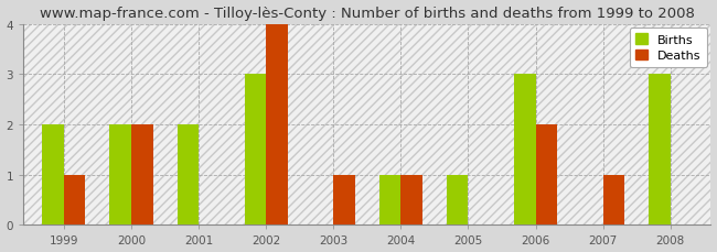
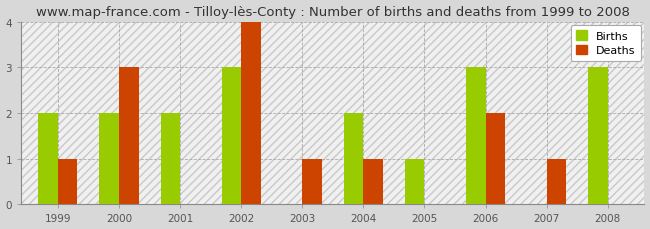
Deaths/2000: 2 -> 3
Births/2004: 1 -> 2
